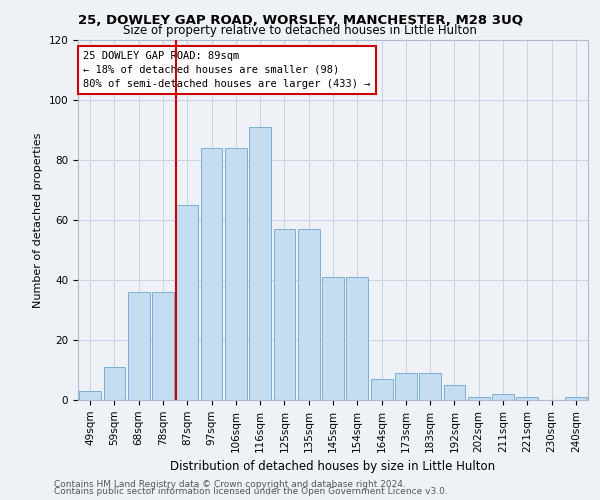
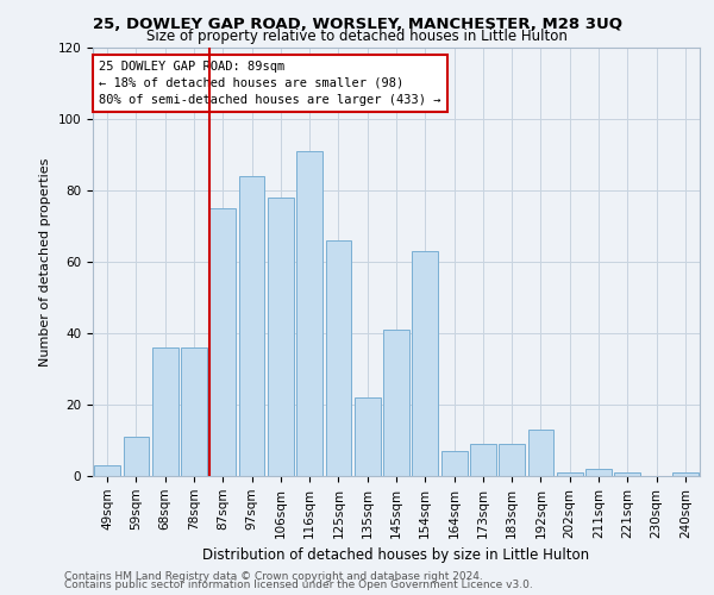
87sqm: 65 -> 75
106sqm: 84 -> 78
125sqm: 57 -> 66
135sqm: 57 -> 22
154sqm: 41 -> 63
192sqm: 5 -> 13
